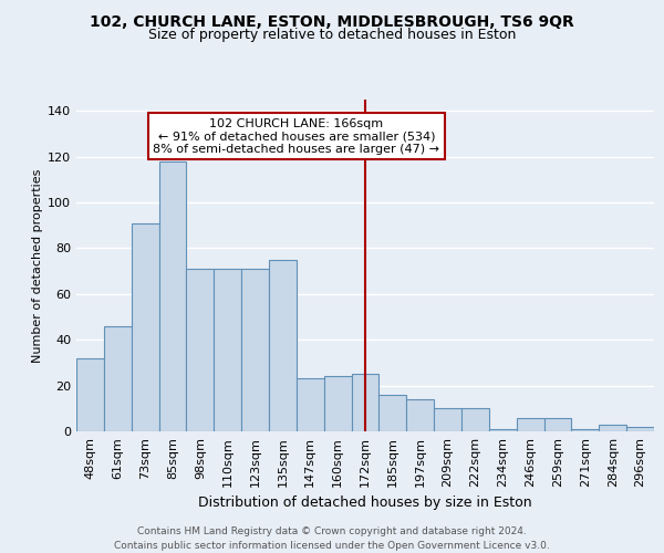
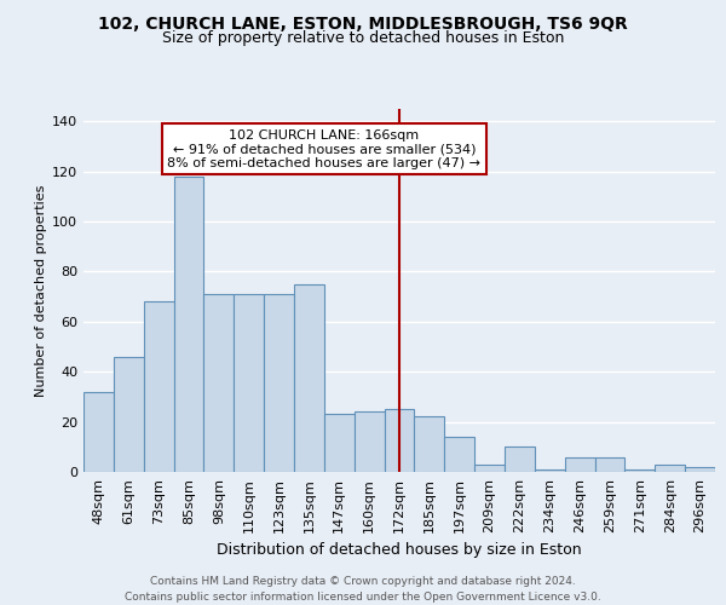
73sqm: 91 -> 68
185sqm: 16 -> 22
209sqm: 10 -> 3
